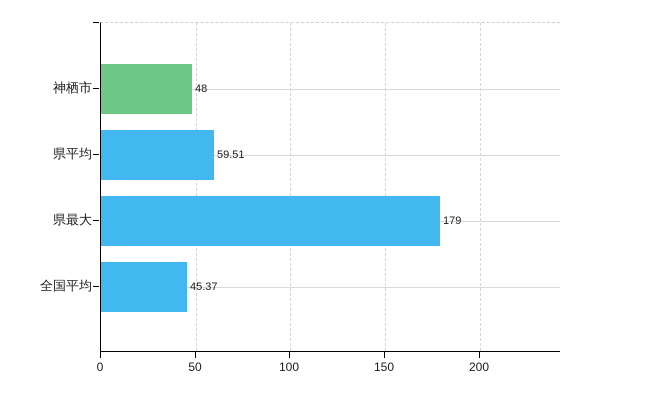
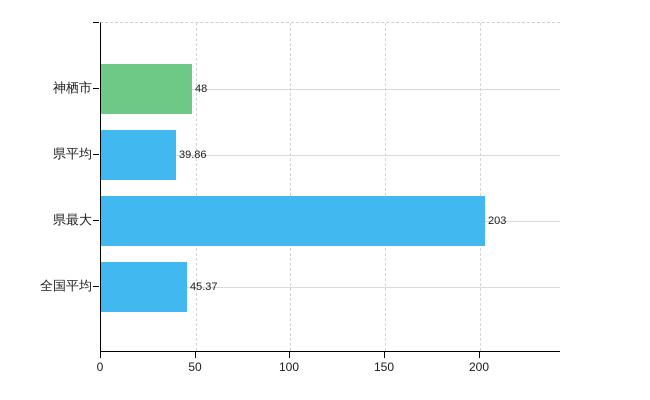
県平均: 59.51 -> 39.86
県最大: 179 -> 203
